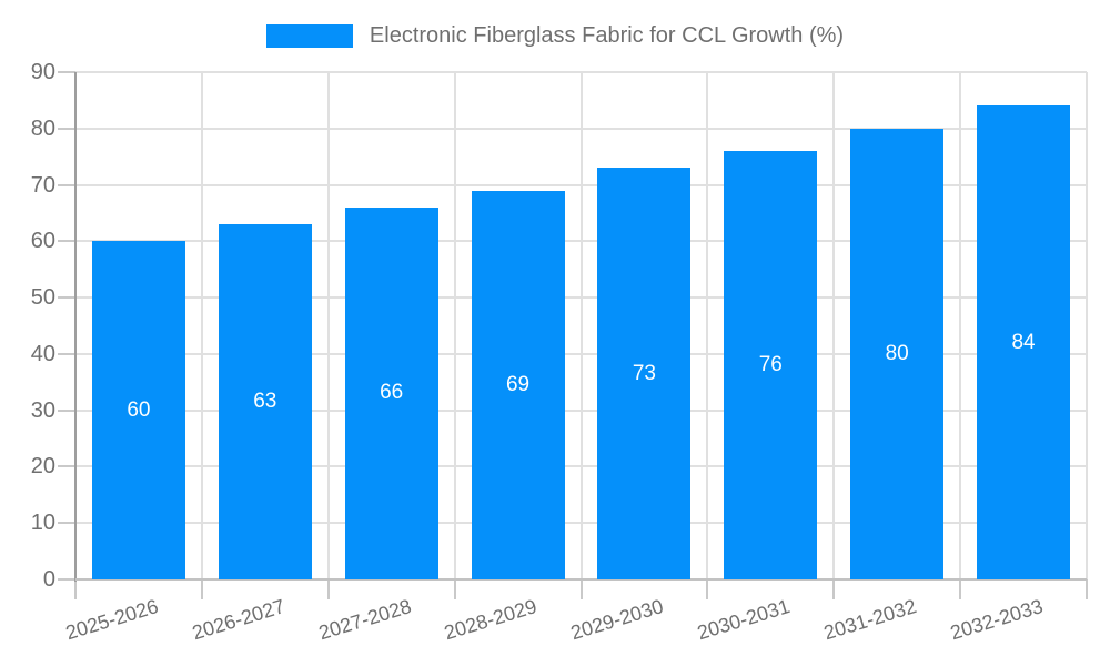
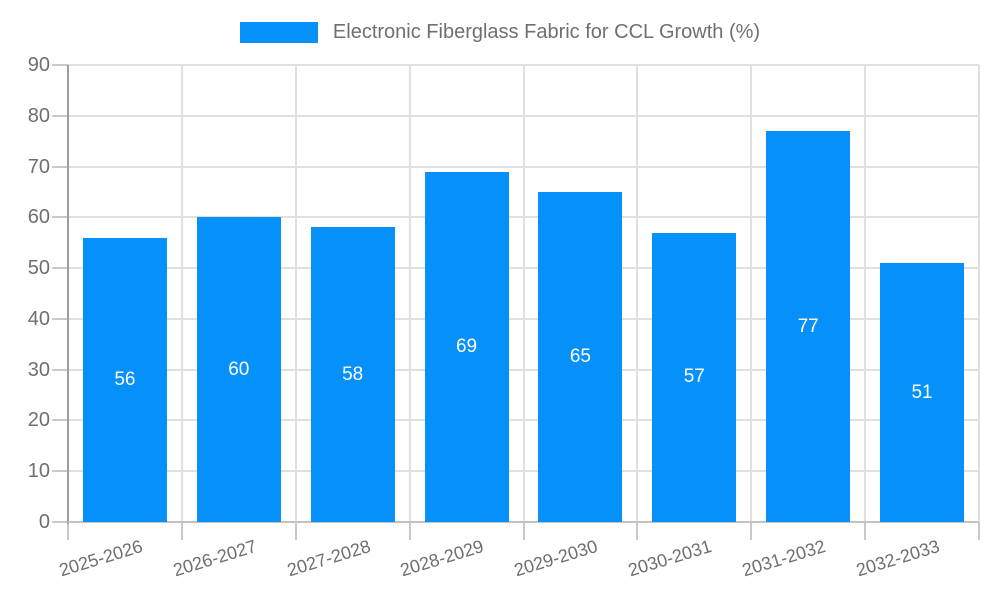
2025-2026: 60 -> 56
2026-2027: 63 -> 60
2027-2028: 66 -> 58
2029-2030: 73 -> 65
2030-2031: 76 -> 57
2031-2032: 80 -> 77
2032-2033: 84 -> 51
